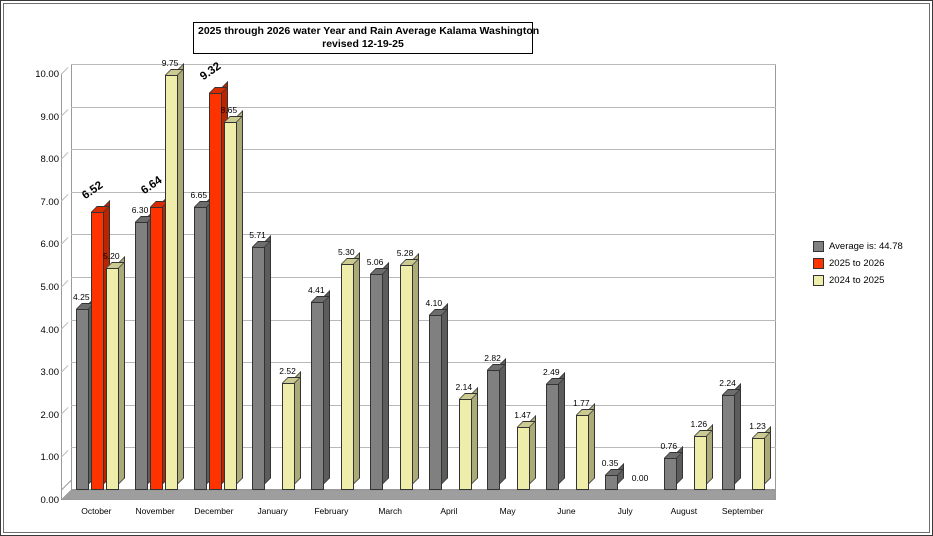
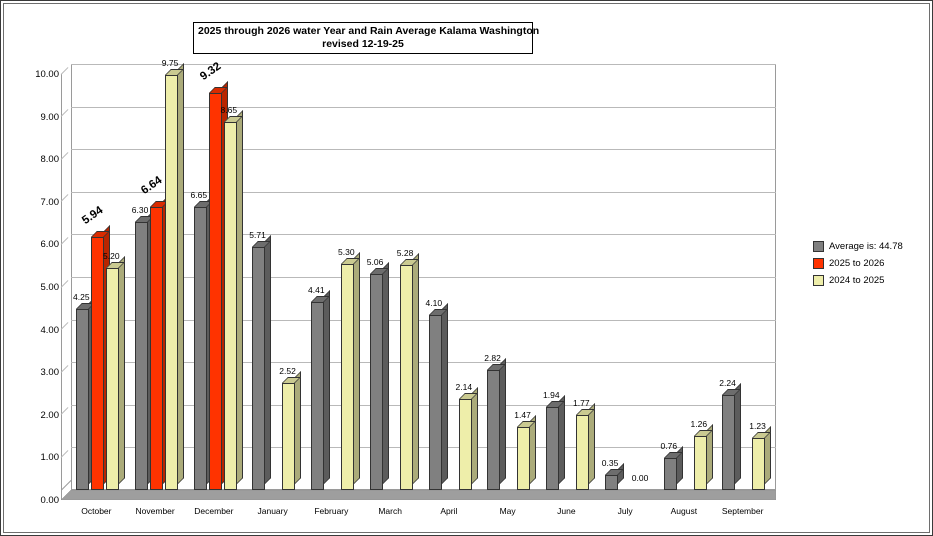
2025 to 2026/October: 6.52 -> 5.94
Average is: 44.78/June: 2.49 -> 1.94
